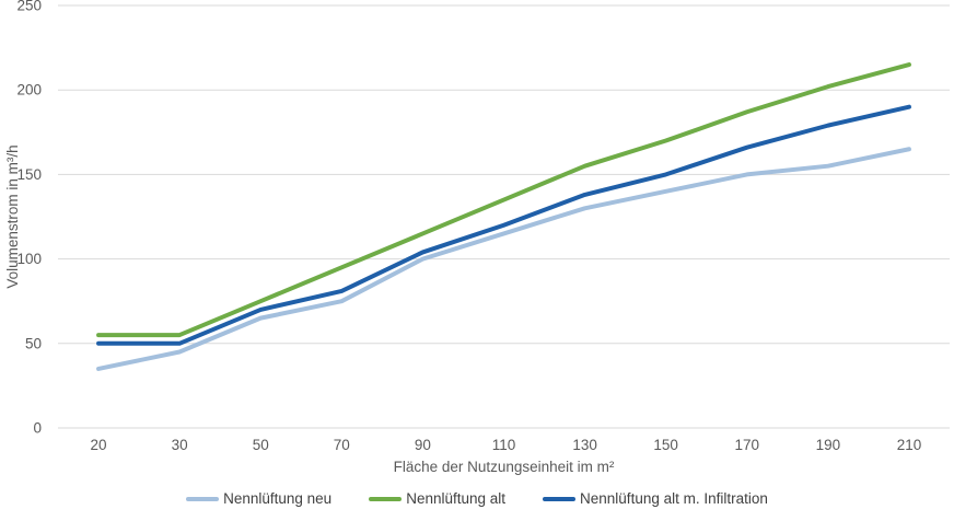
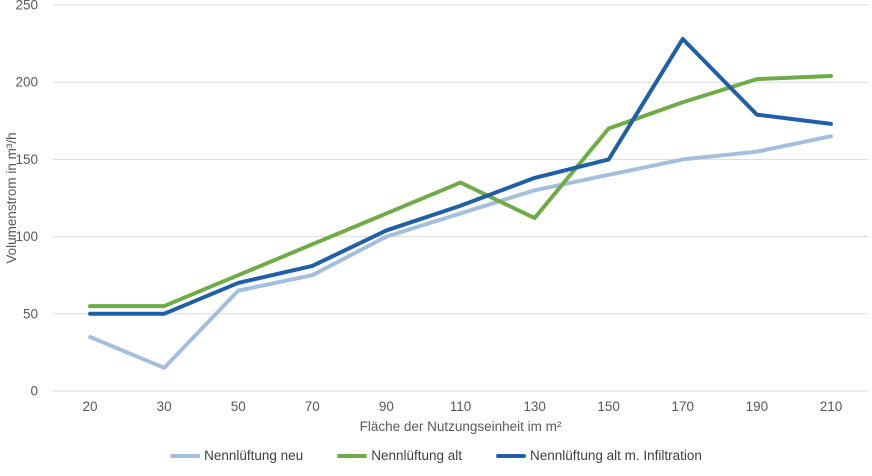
Nennlüftung neu/30: 45 -> 15
Nennlüftung alt/130: 155 -> 112
Nennlüftung alt m. Infiltration/170: 166 -> 228
Nennlüftung alt/210: 215 -> 204
Nennlüftung alt m. Infiltration/210: 190 -> 173
